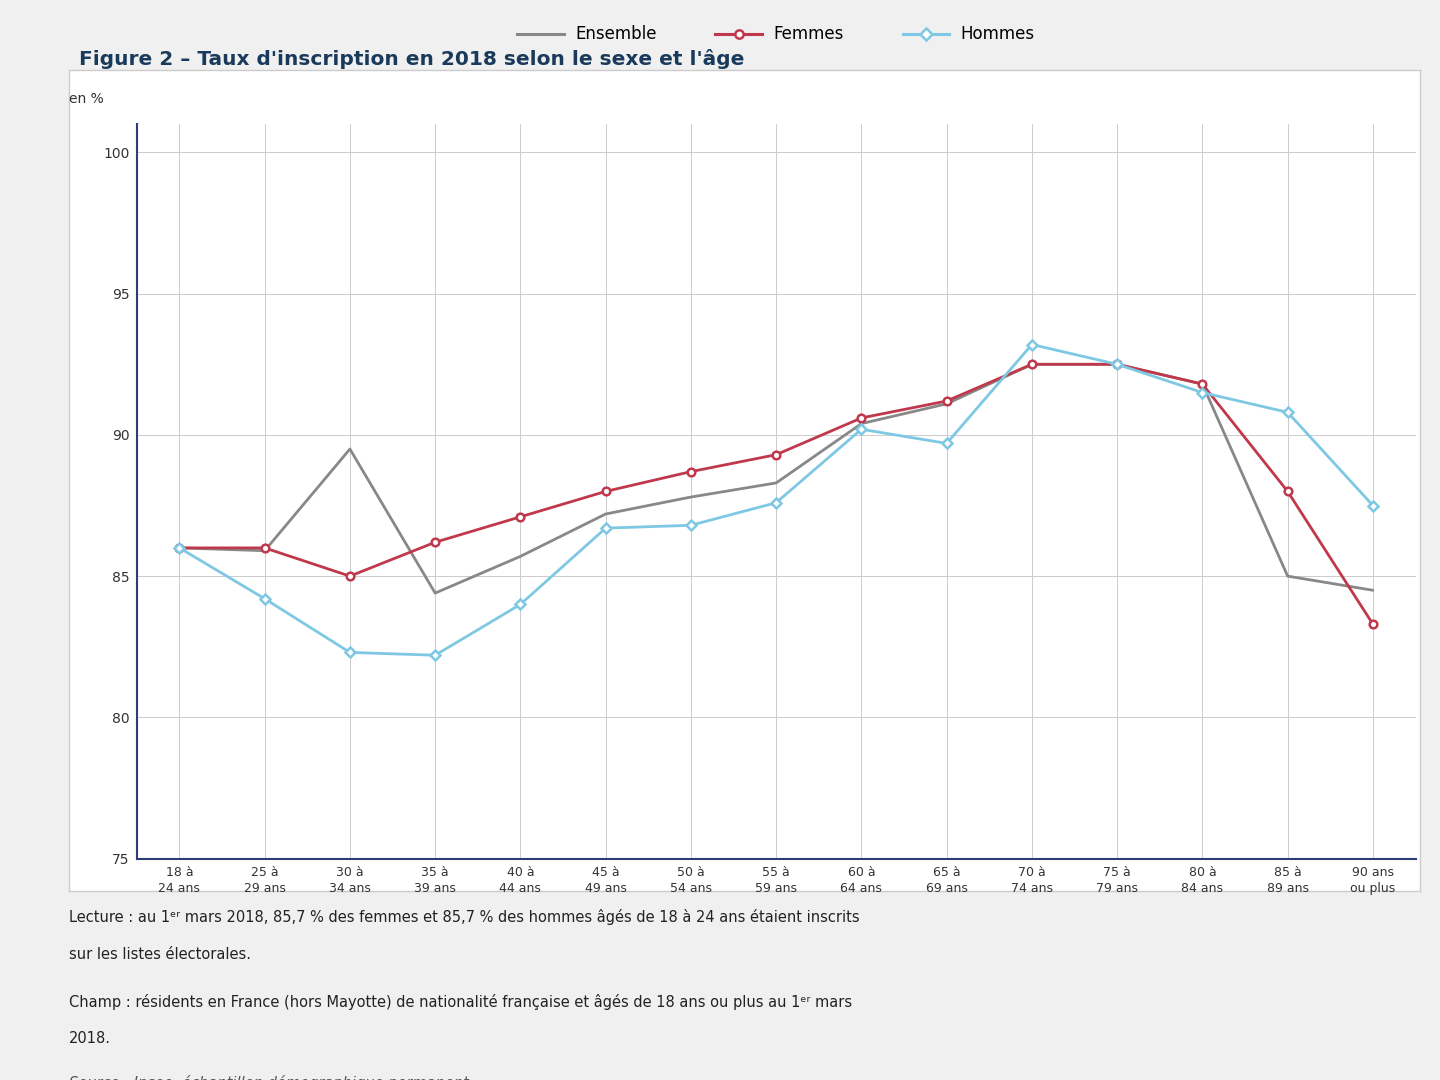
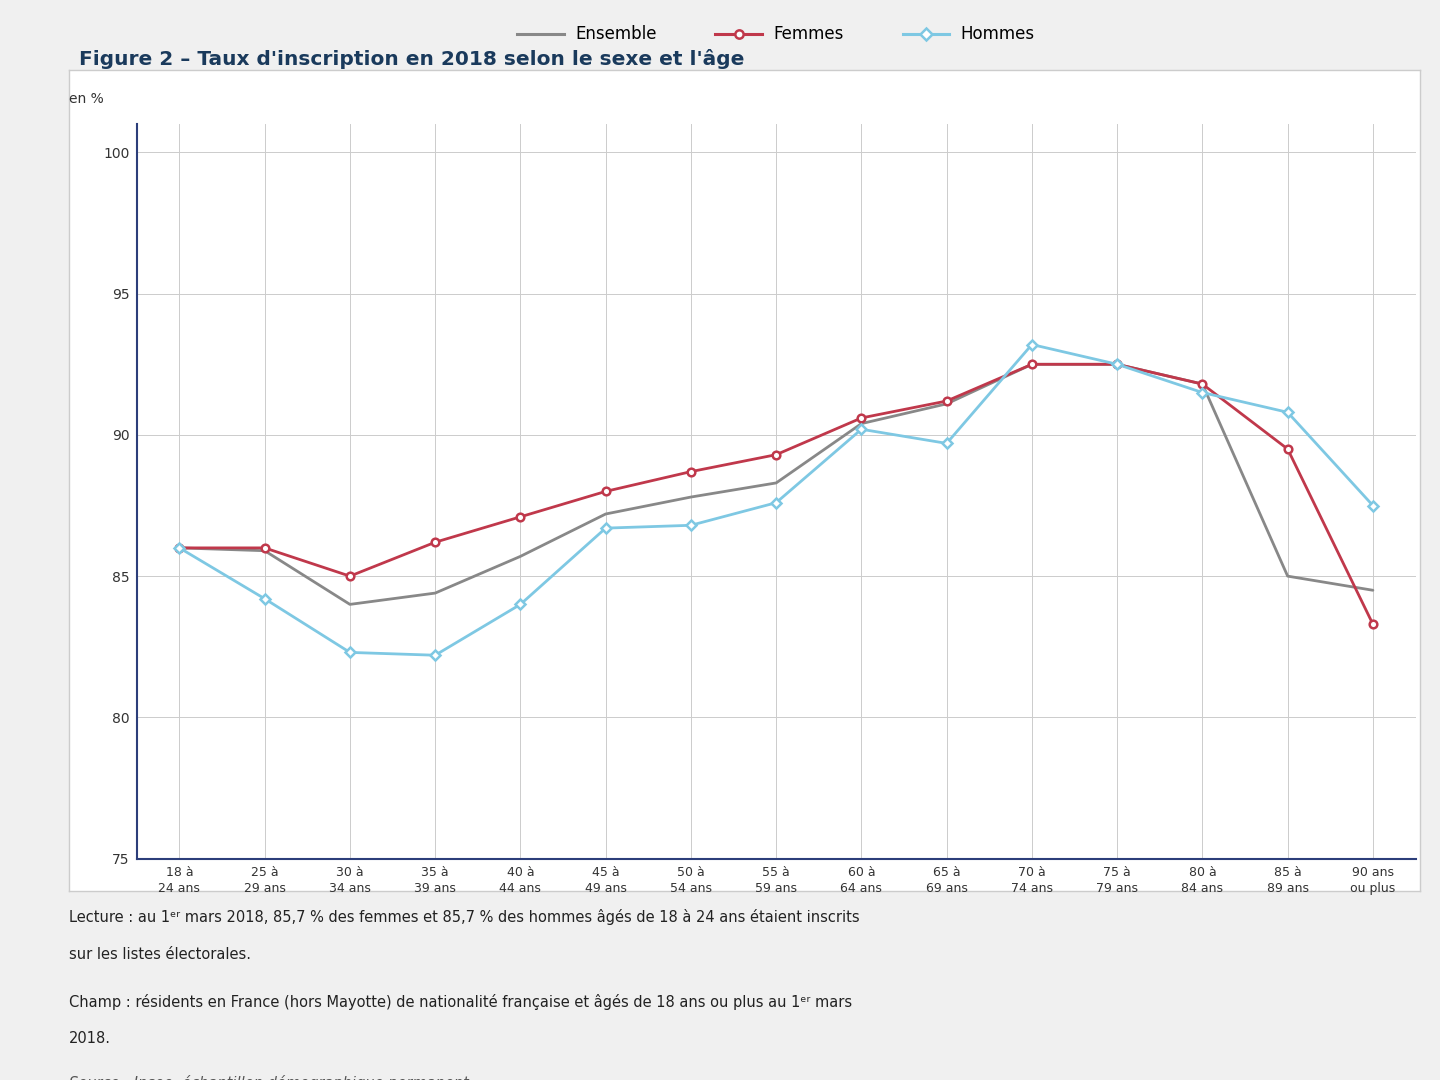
Ensemble/30 à 34 ans: 89.5 -> 84.0
Femmes/85 à 89 ans: 88.0 -> 89.5
